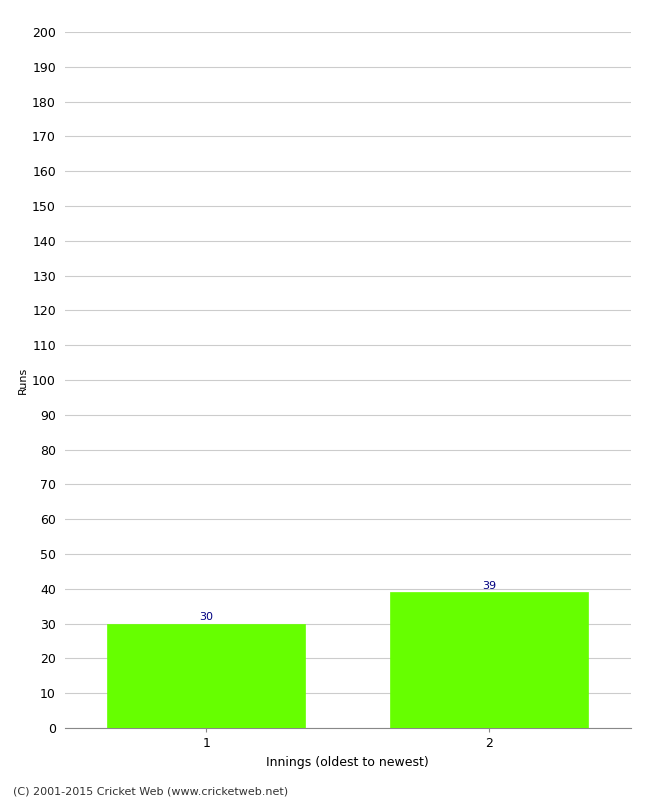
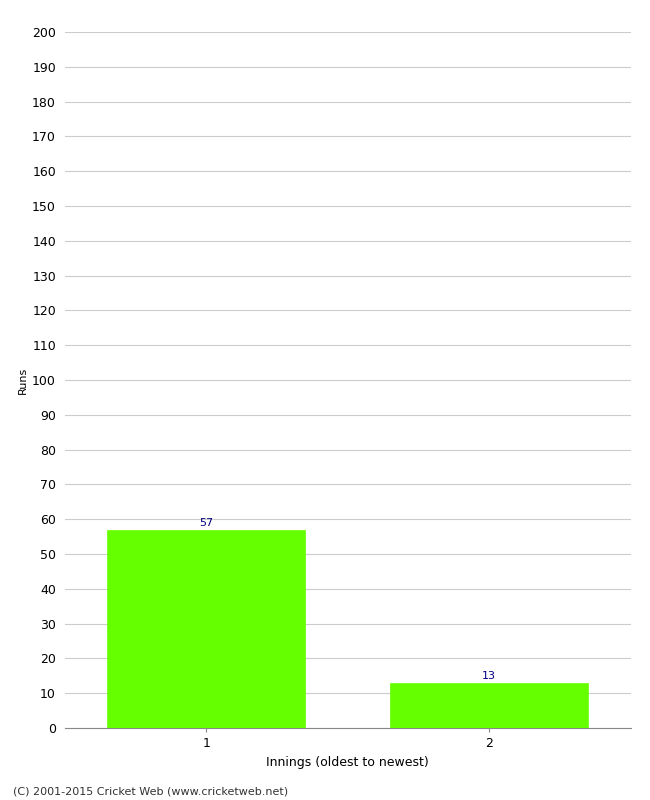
1: 30 -> 57
2: 39 -> 13
